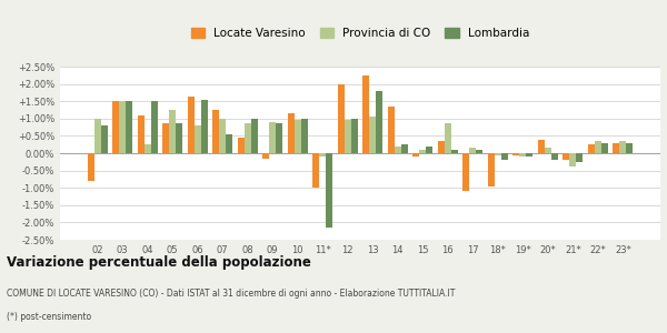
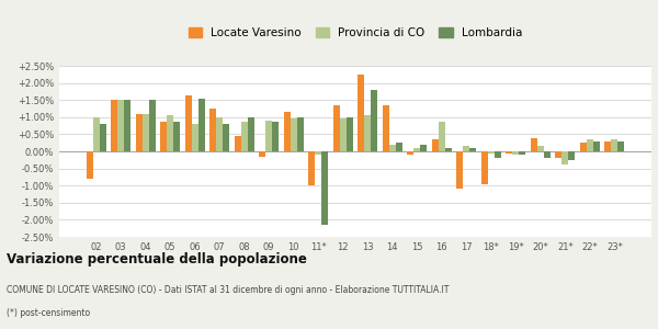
Provincia di CO/04: 0.25% -> 1.10%
Provincia di CO/05: 1.25% -> 1.05%
Lombardia/07: 0.55% -> 0.80%
Locate Varesino/12: 2.00% -> 1.35%
